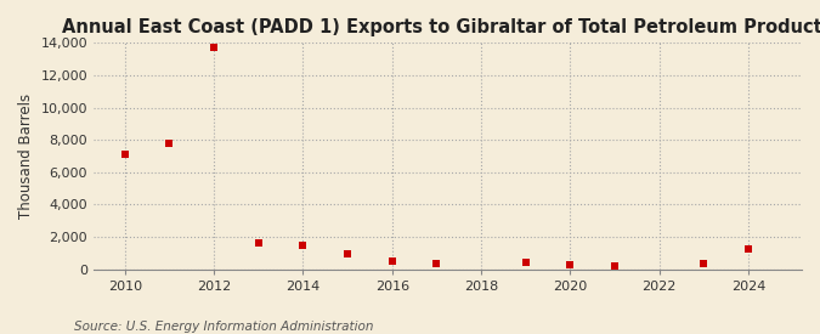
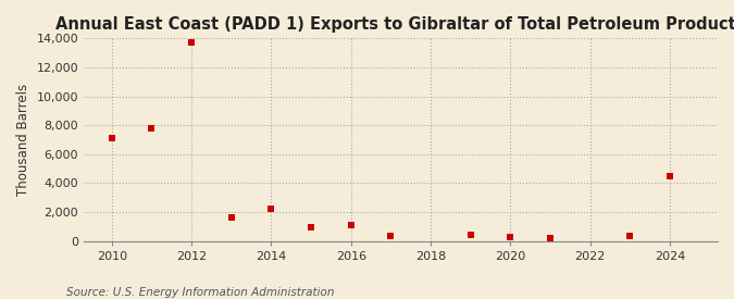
2014: 1,400 -> 2,200
2016: 500 -> 1,100
2024: 1,300 -> 4,500
